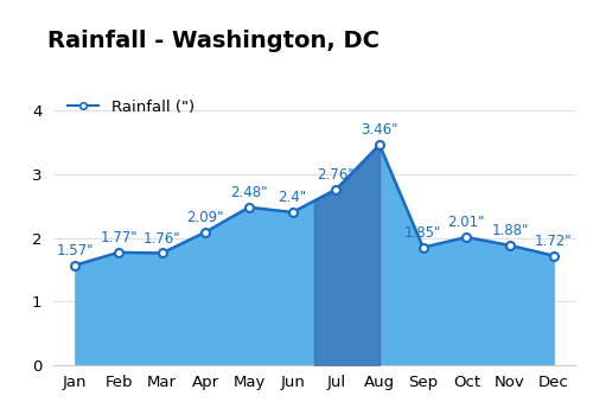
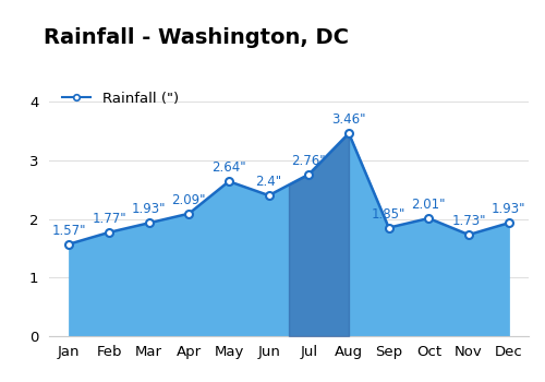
Rainfall (")/Mar: 1.76" -> 1.93"
Rainfall (")/May: 2.48" -> 2.64"
Rainfall (")/Nov: 1.88" -> 1.73"
Rainfall (")/Dec: 1.72" -> 1.93"
